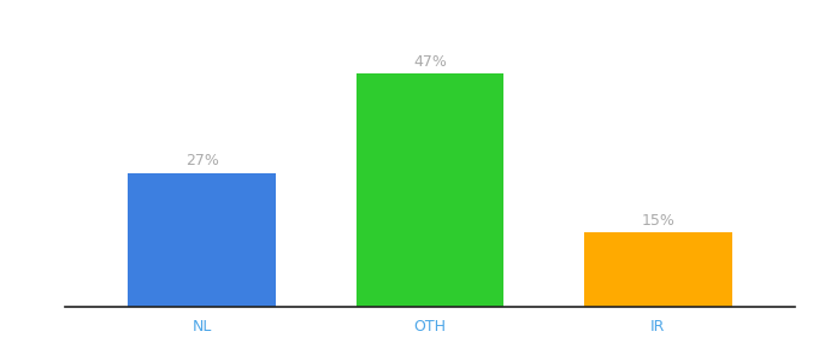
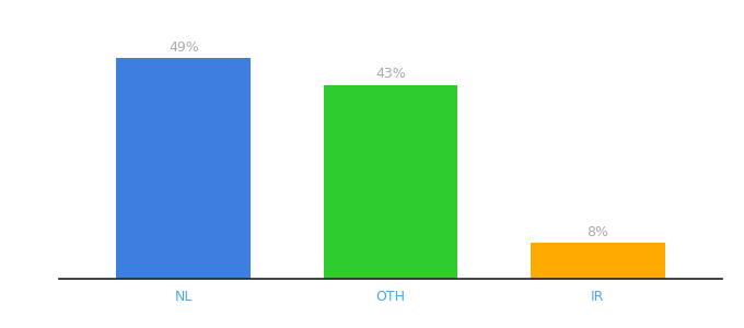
NL: 27% -> 49%
OTH: 47% -> 43%
IR: 15% -> 8%
